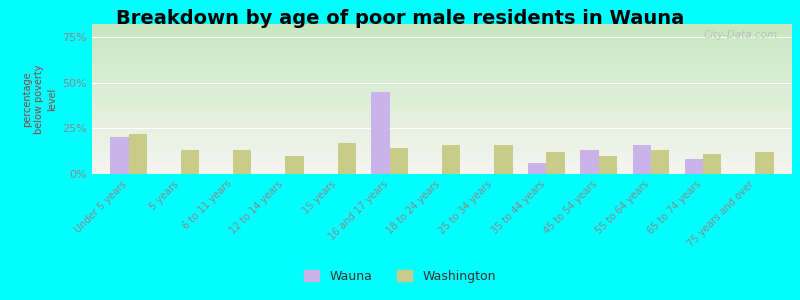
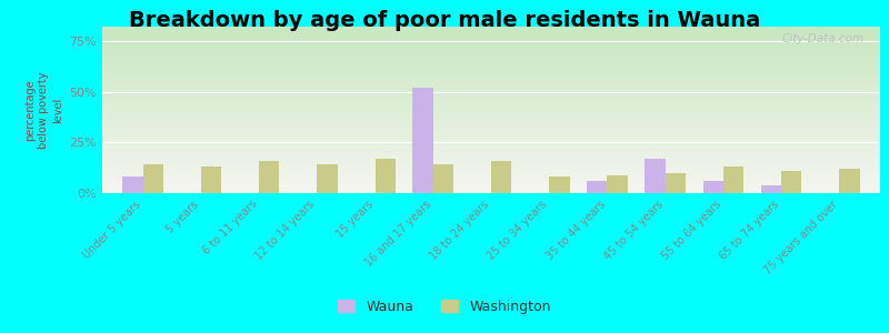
Wauna/Under 5 years: 20% -> 8%
Washington/Under 5 years: 22% -> 14%
Washington/6 to 11 years: 13% -> 16%
Washington/12 to 14 years: 10% -> 14%
Wauna/16 and 17 years: 45% -> 52%
Washington/25 to 34 years: 16% -> 8%
Washington/35 to 44 years: 12% -> 9%
Wauna/45 to 54 years: 13% -> 17%
Wauna/55 to 64 years: 16% -> 6%
Wauna/65 to 74 years: 8% -> 4%
